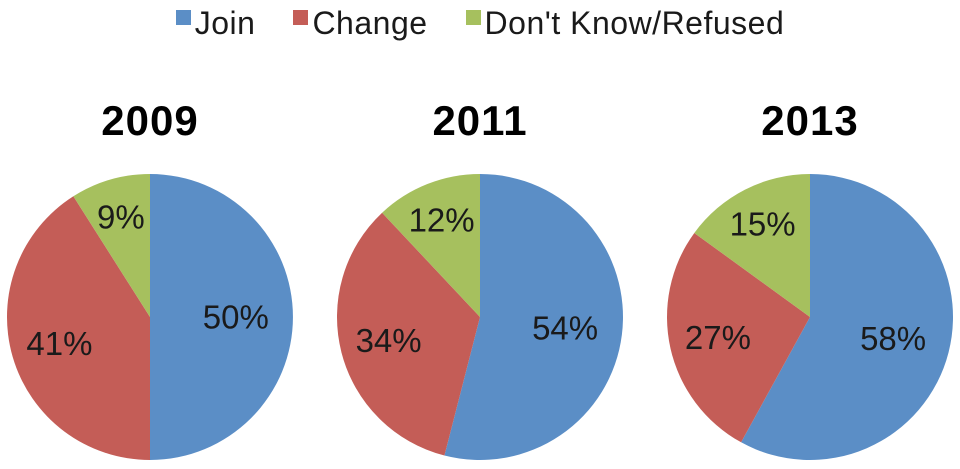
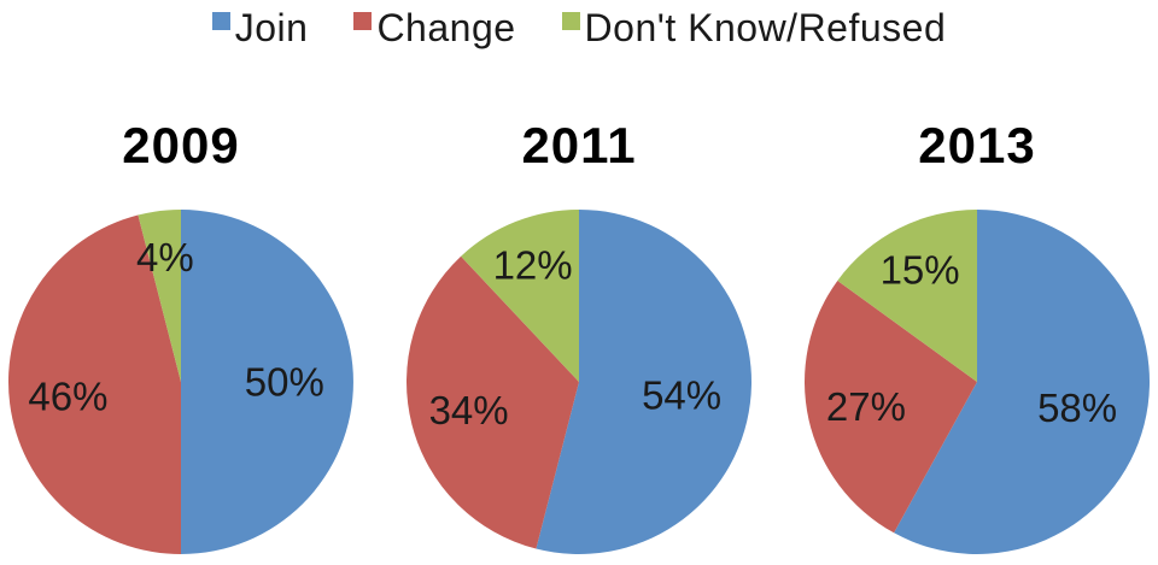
2009/Change: 41% -> 46%
2009/Don't Know/Refused: 9% -> 4%
